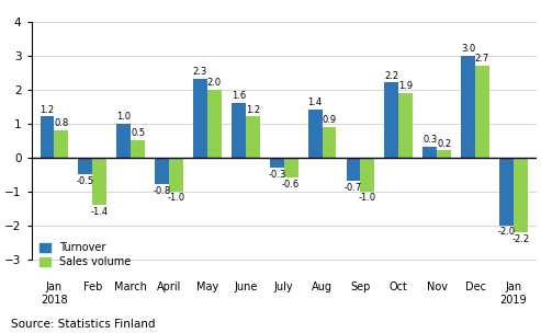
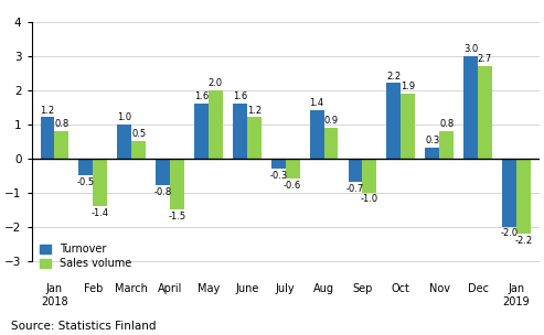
Sales volume/April: -1.0 -> -1.5
Turnover/May: 2.3 -> 1.6
Sales volume/Nov: 0.2 -> 0.8
